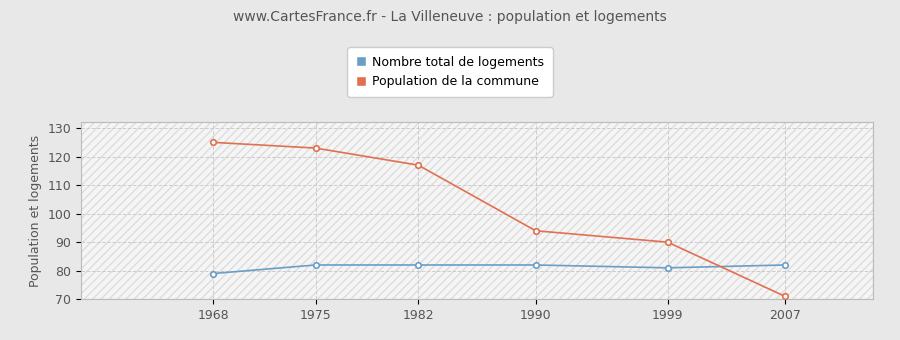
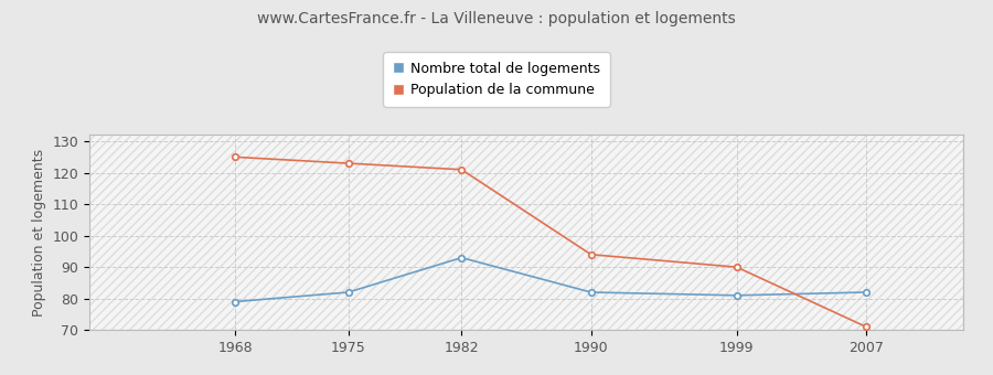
Nombre total de logements/1982: 82 -> 93
Population de la commune/1982: 117 -> 121
